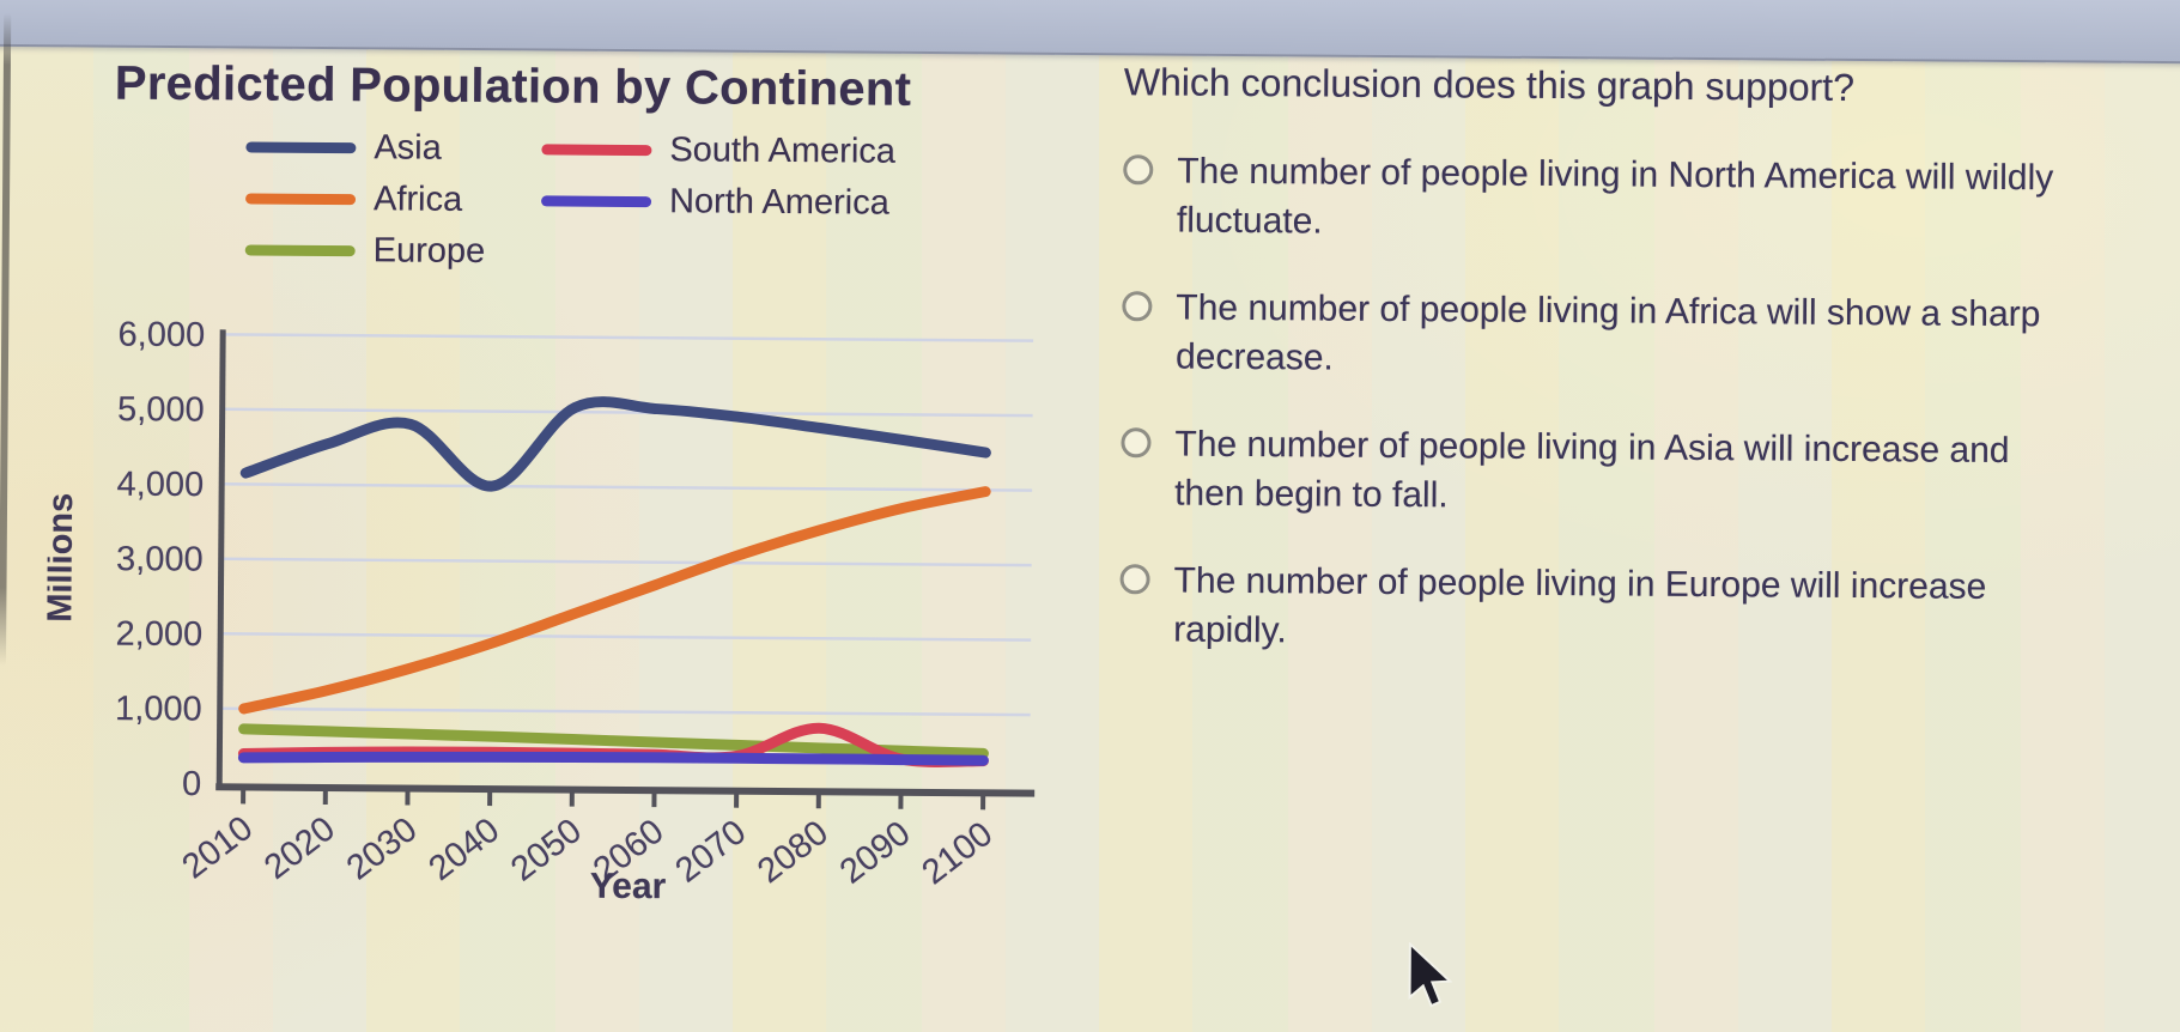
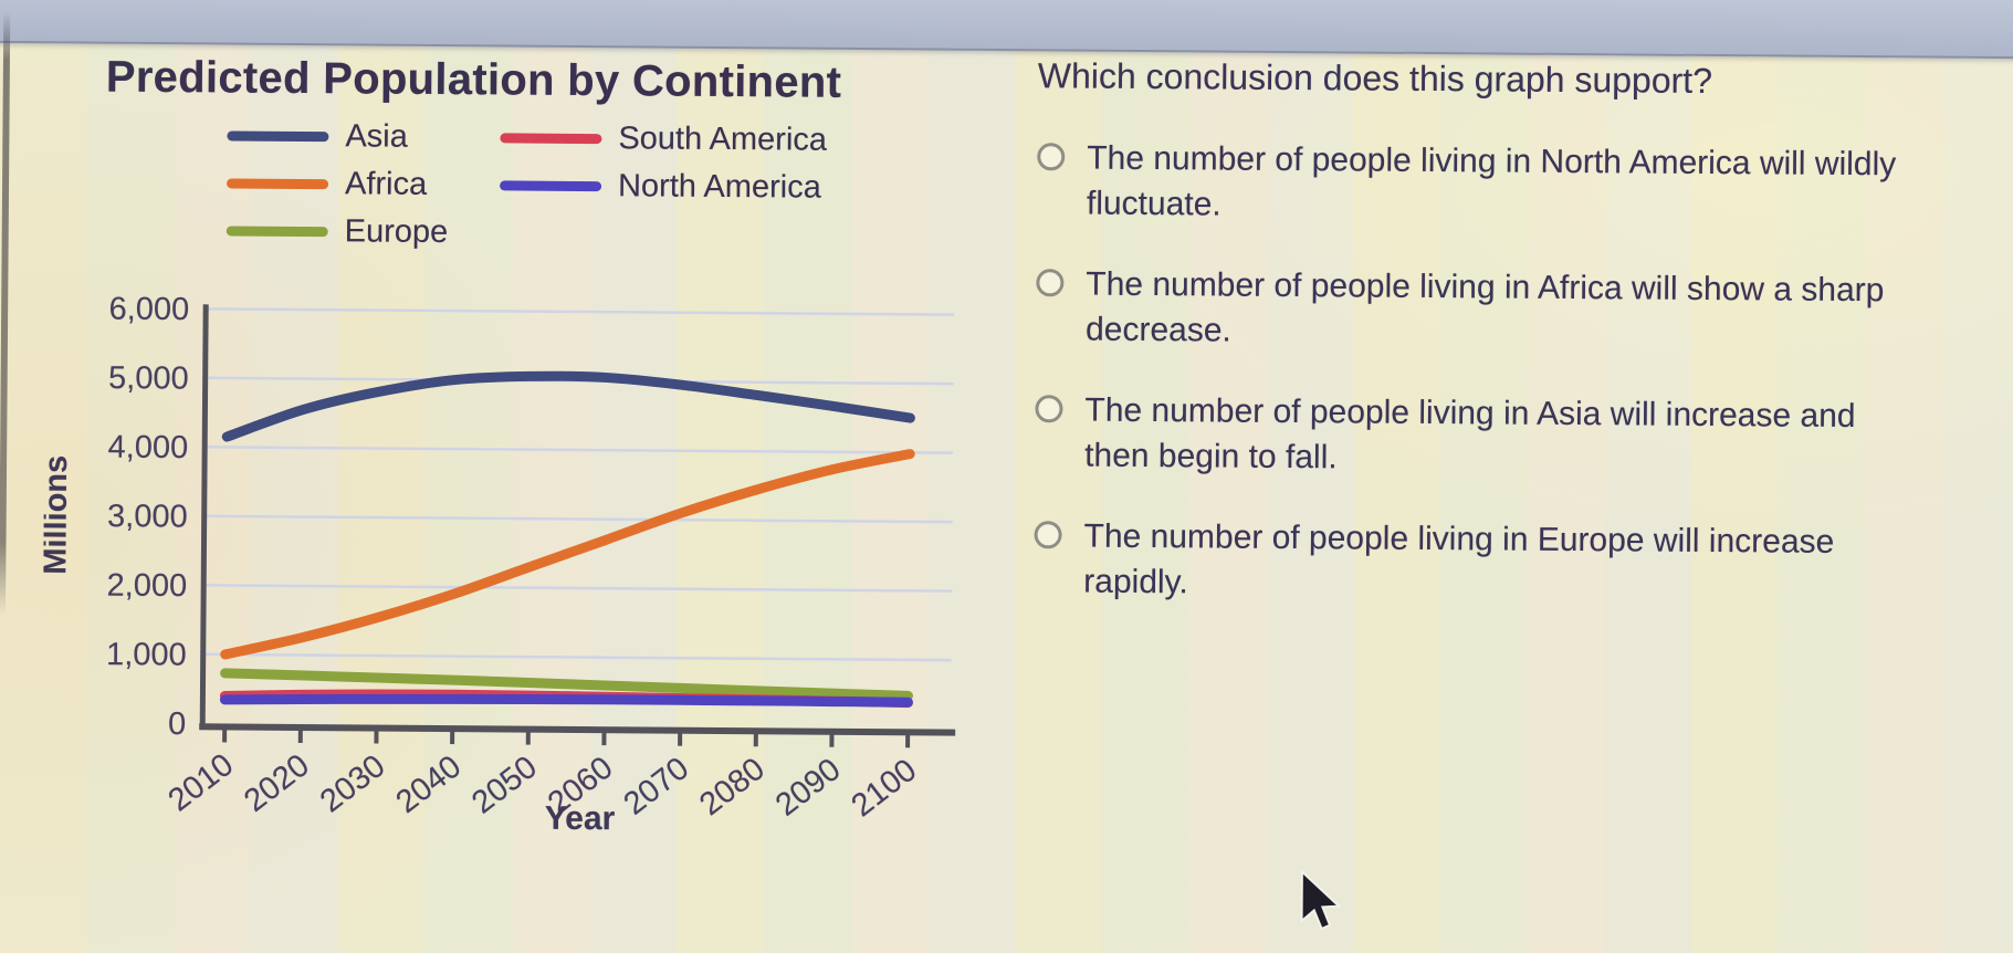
Asia/2040: 4000 -> 5000
South America/2080: 800 -> 400
